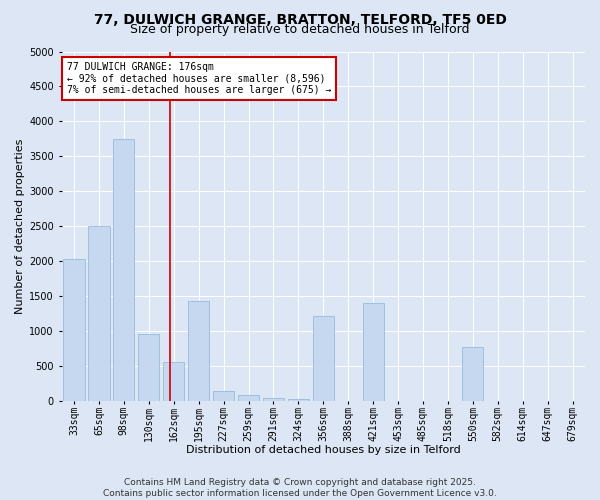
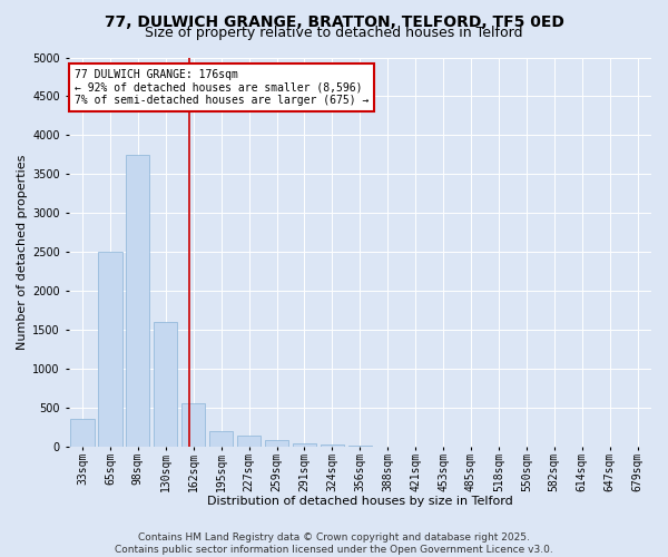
33sqm: 2040 -> 370
130sqm: 960 -> 1600
195sqm: 1440 -> 200
356sqm: 1220 -> 20
421sqm: 1400 -> 0
550sqm: 780 -> 0
